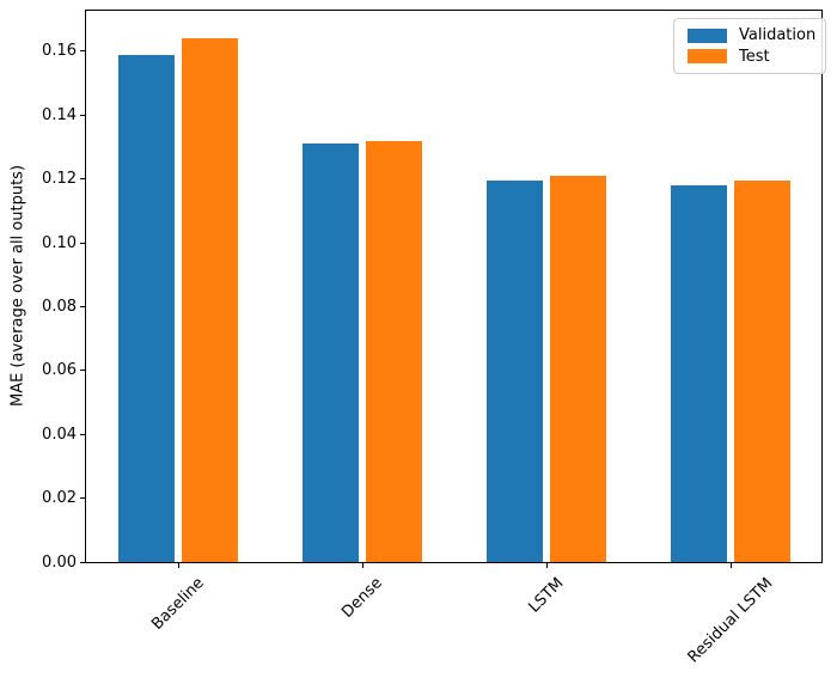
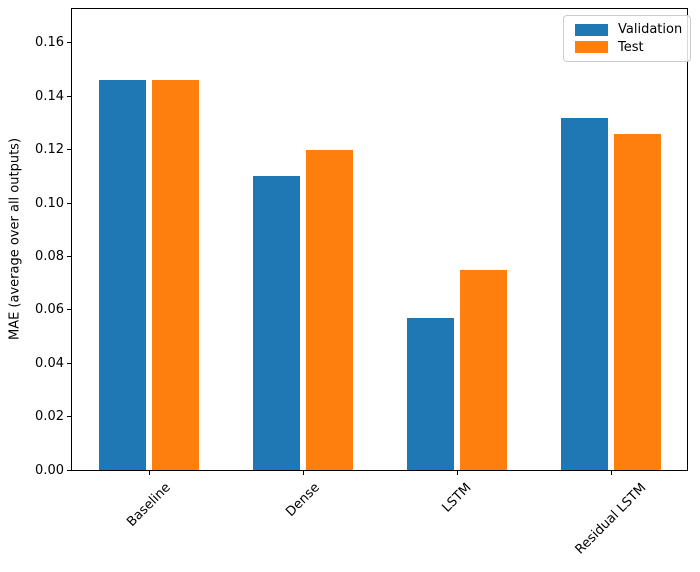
Validation/Baseline: 0.159 -> 0.146
Test/Baseline: 0.164 -> 0.146
Validation/Dense: 0.131 -> 0.110
Test/Dense: 0.132 -> 0.120
Validation/LSTM: 0.119 -> 0.057
Test/LSTM: 0.121 -> 0.075
Validation/Residual LSTM: 0.118 -> 0.132
Test/Residual LSTM: 0.119 -> 0.126
